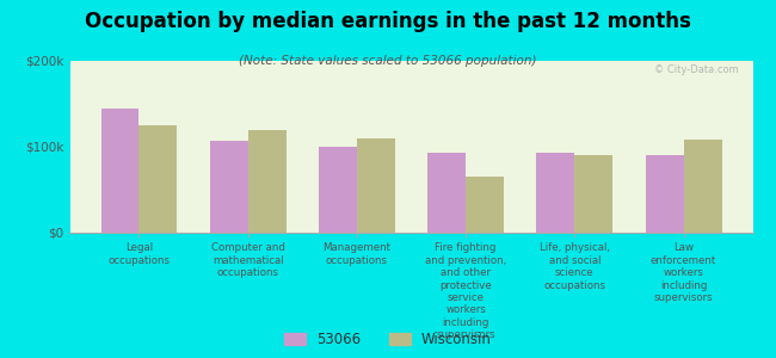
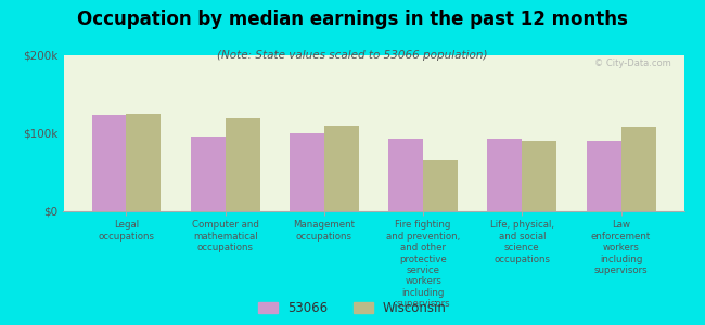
53066/Legal occupations: $145k -> $124k
53066/Computer and mathematical occupations: $107k -> $96k
